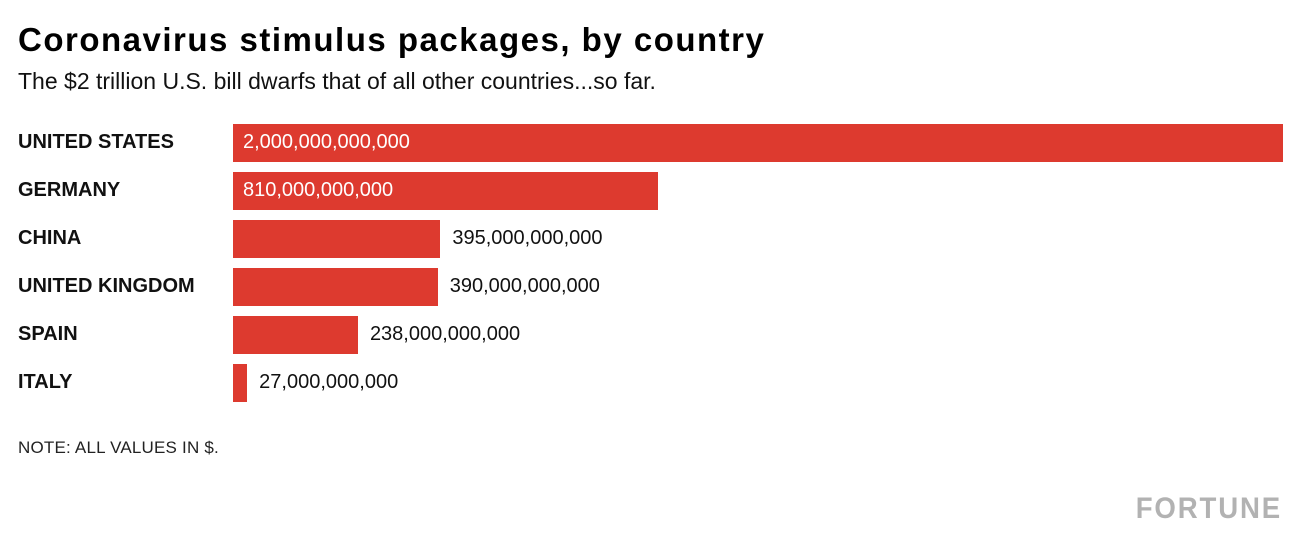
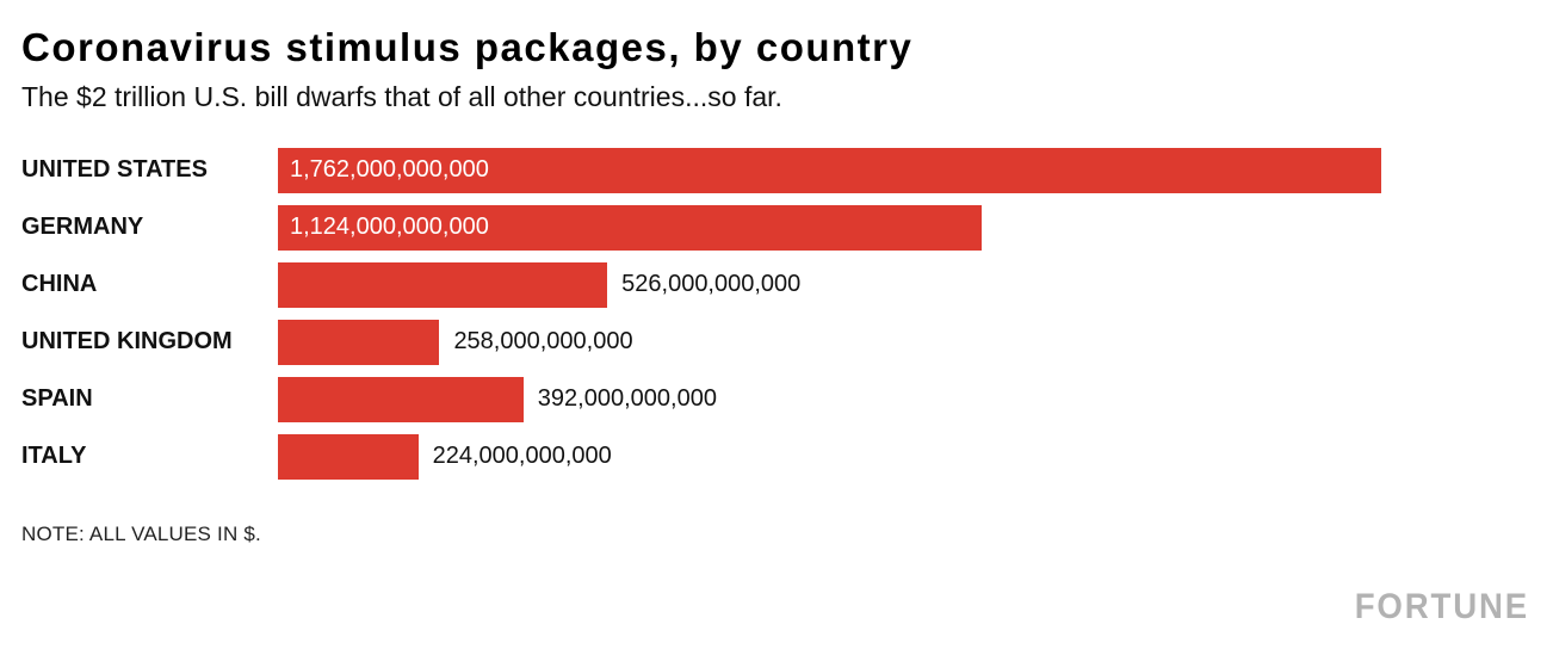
UNITED STATES: 2,000,000,000,000 -> 1,762,000,000,000
GERMANY: 810,000,000,000 -> 1,124,000,000,000
CHINA: 395,000,000,000 -> 526,000,000,000
UNITED KINGDOM: 390,000,000,000 -> 258,000,000,000
SPAIN: 238,000,000,000 -> 392,000,000,000
ITALY: 27,000,000,000 -> 224,000,000,000
